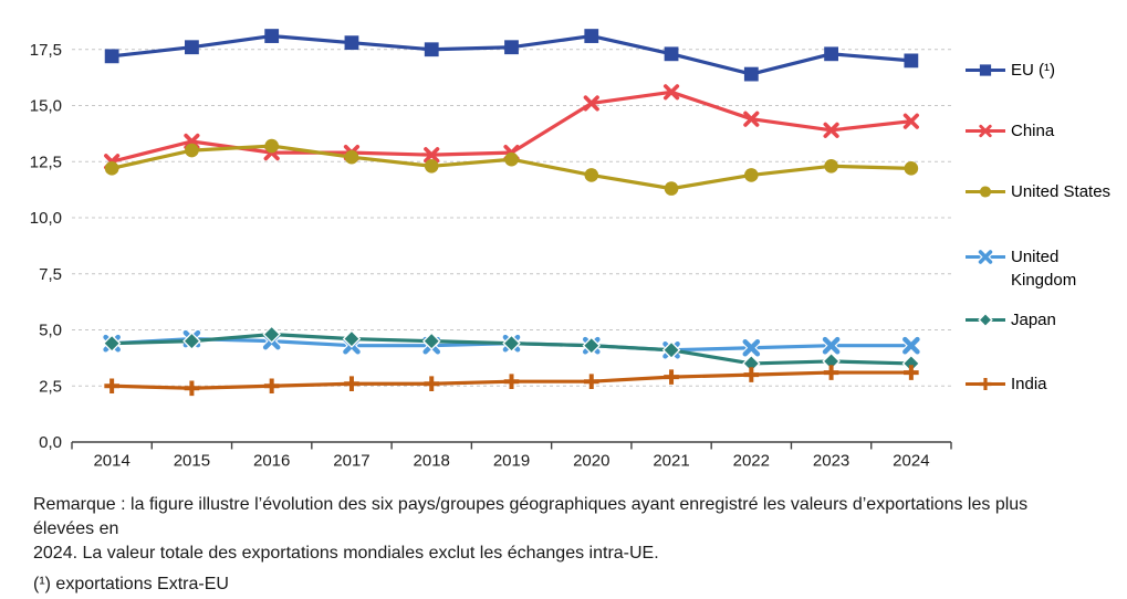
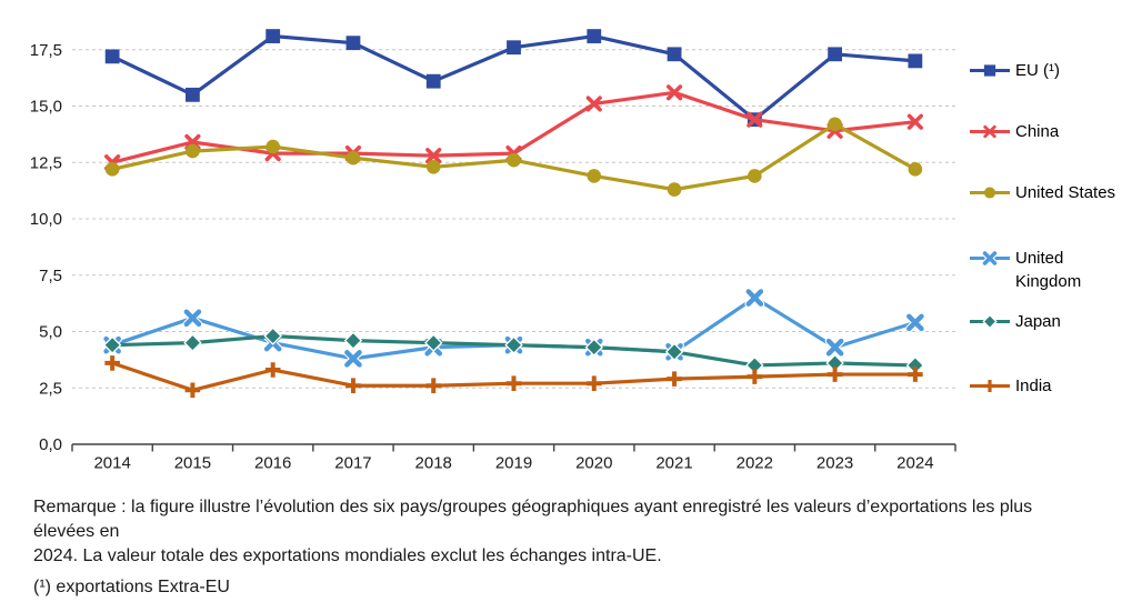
India/2014: 2,5 -> 3,6
EU (¹)/2015: 17,6 -> 15,5
United Kingdom/2015: 4,6 -> 5,6
India/2016: 2,5 -> 3,3
United Kingdom/2017: 4,3 -> 3,8
EU (¹)/2018: 17,5 -> 16,1
EU (¹)/2022: 16,4 -> 14,4
United Kingdom/2022: 4,2 -> 6,5
United States/2023: 12,3 -> 14,2
United Kingdom/2024: 4,3 -> 5,4
